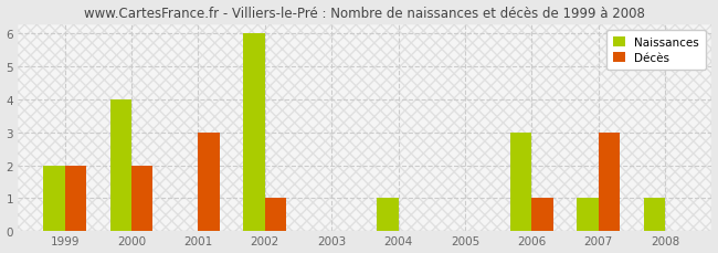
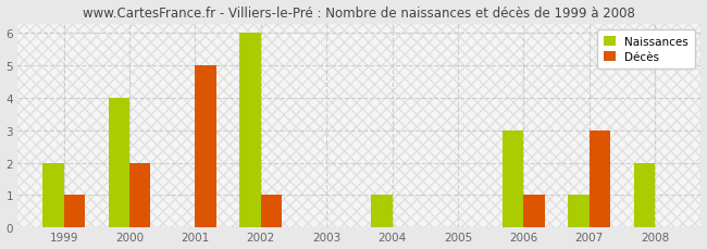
Décès/1999: 2 -> 1
Décès/2001: 3 -> 5
Naissances/2008: 1 -> 2
